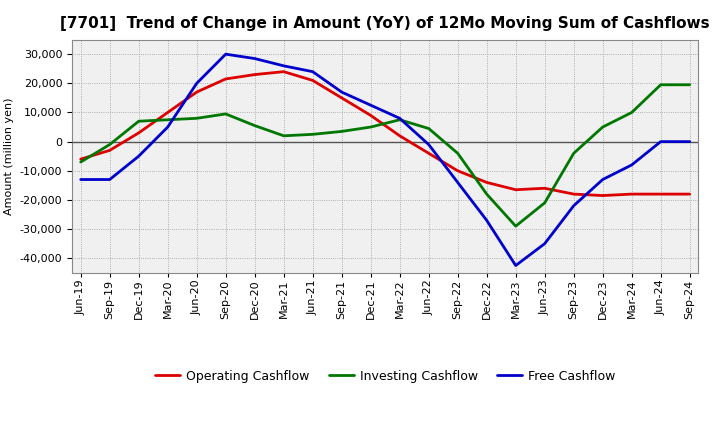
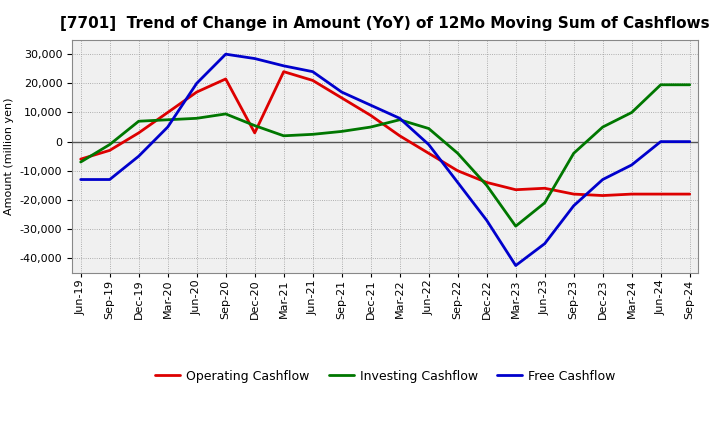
Operating Cashflow/Dec-20: 23,000 -> 3,000
Investing Cashflow/Dec-22: -18,000 -> -15,000
